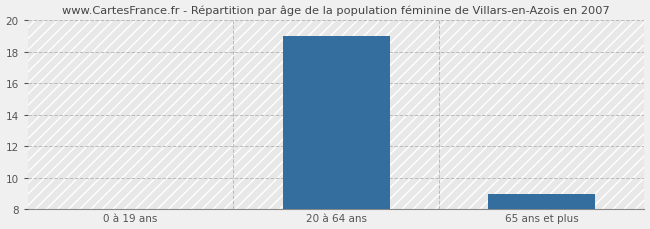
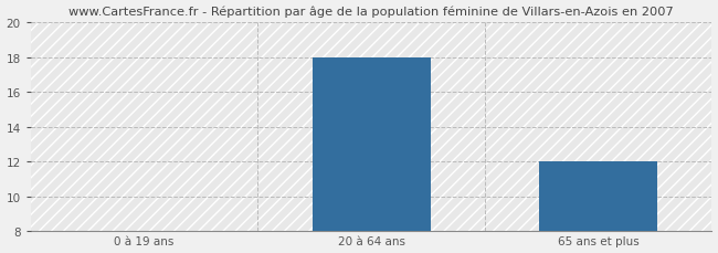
20 à 64 ans: 19 -> 18
65 ans et plus: 9 -> 12
